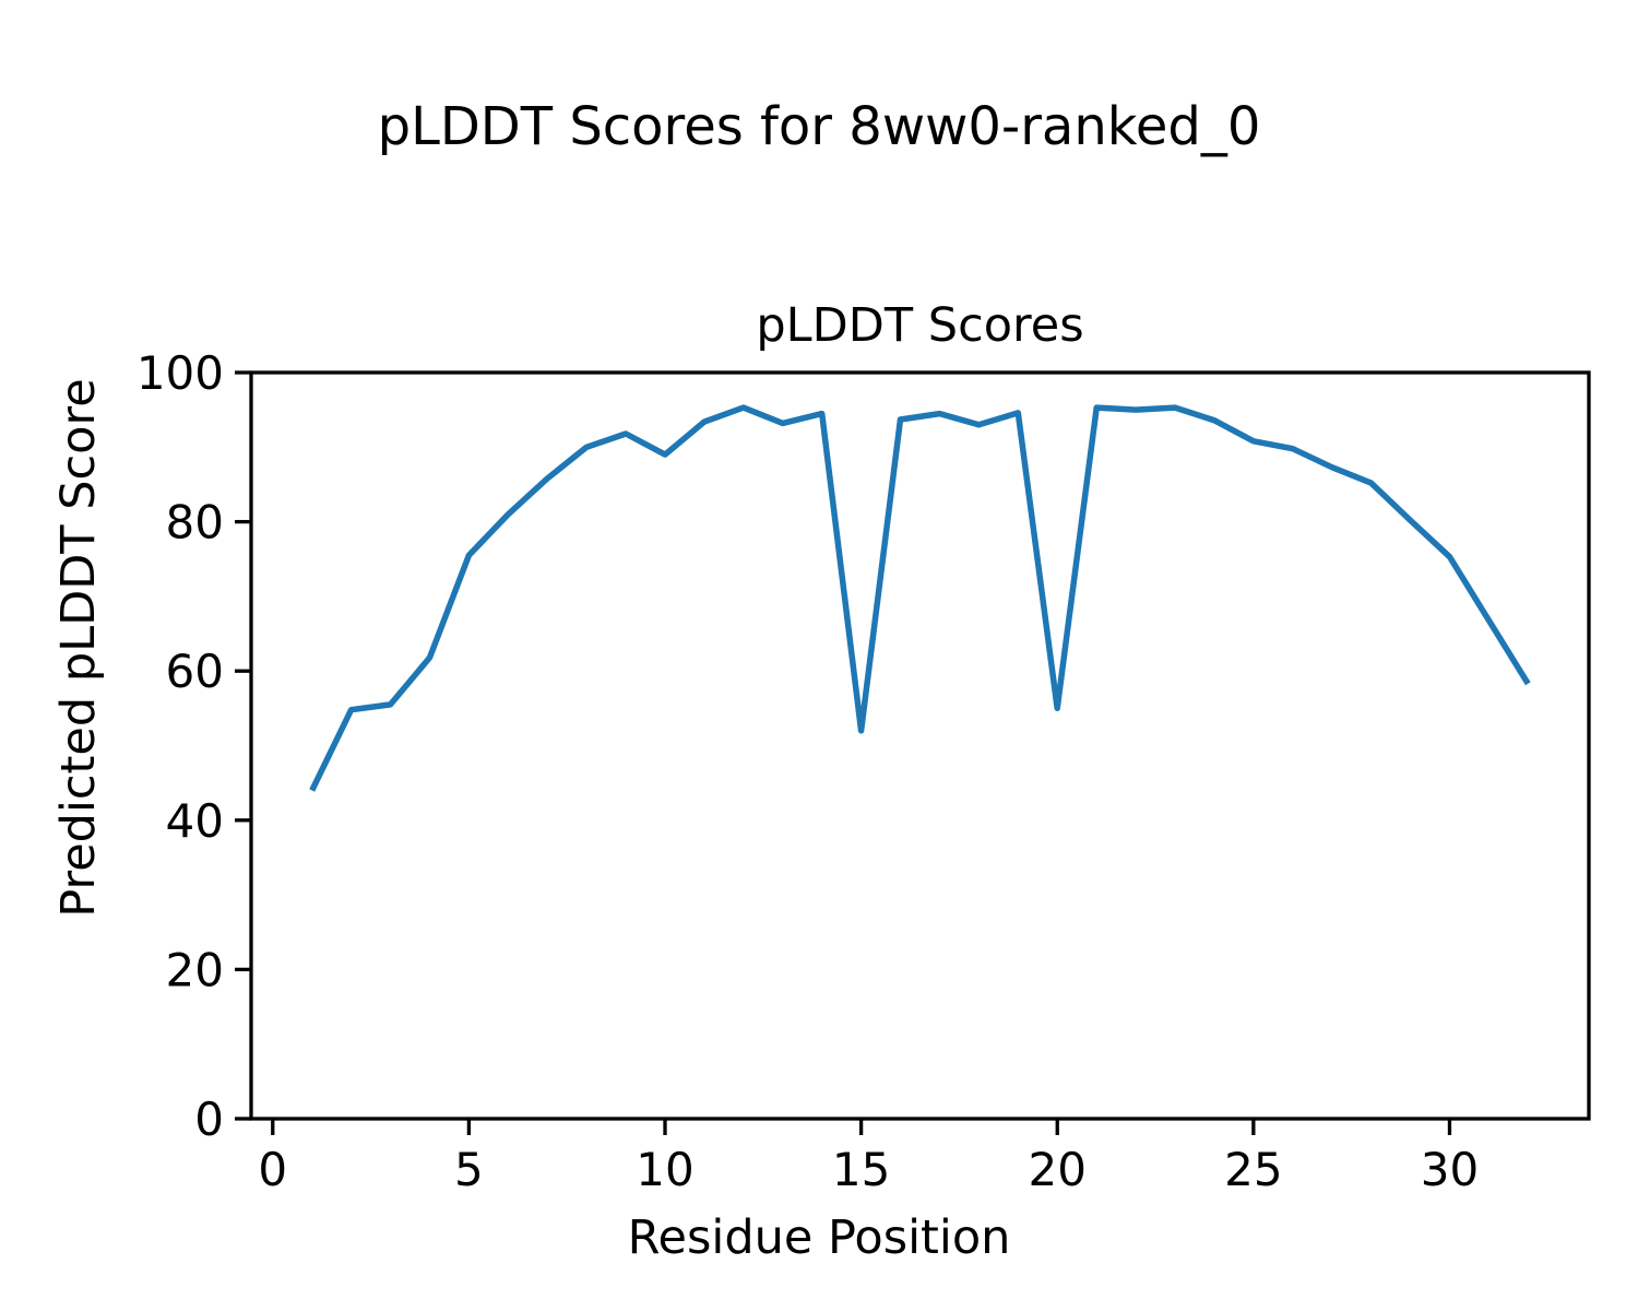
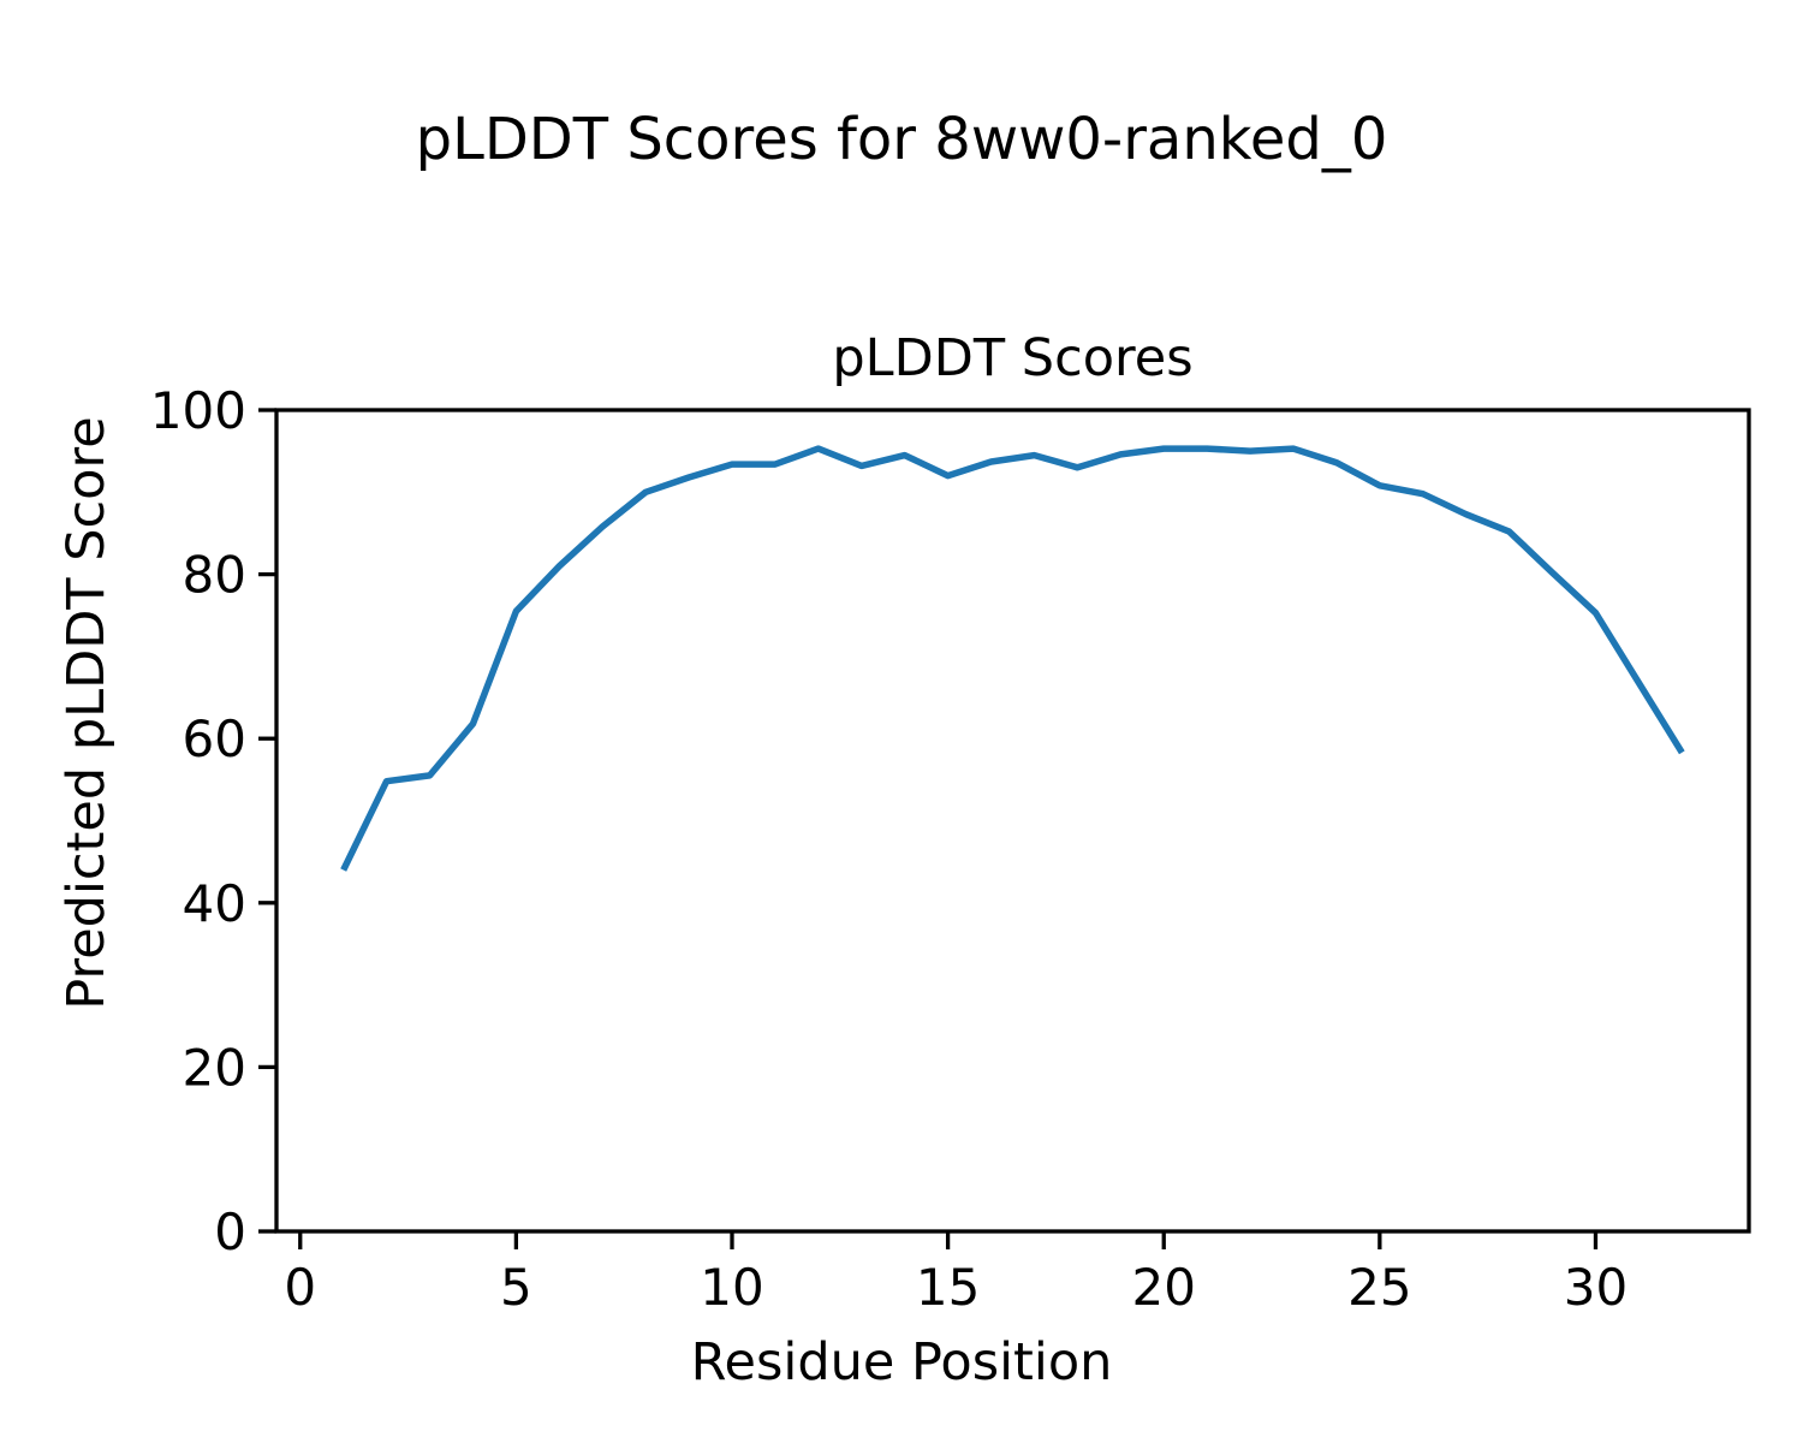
10: 89 -> 93
15: 52 -> 92
20: 55 -> 95
